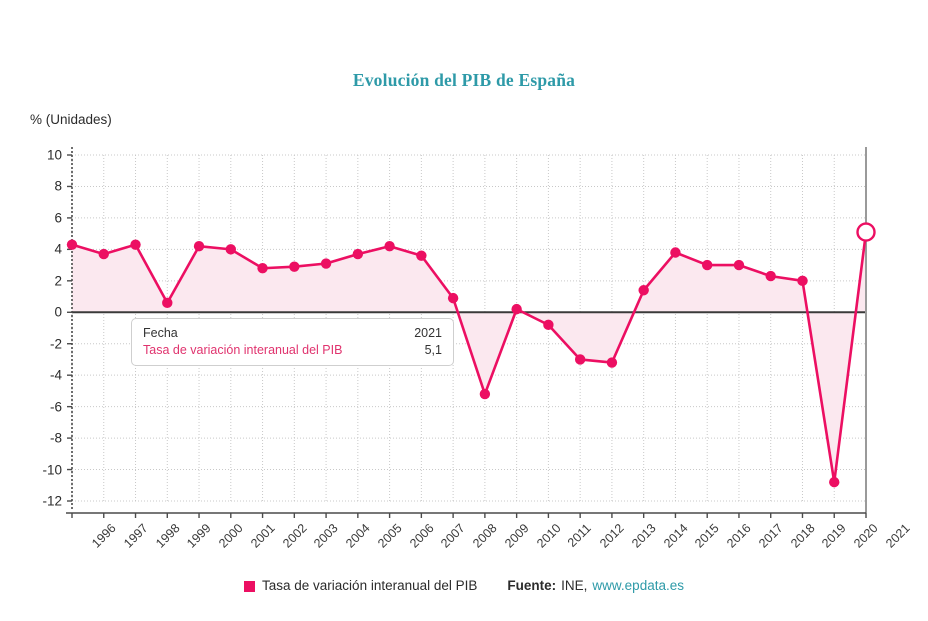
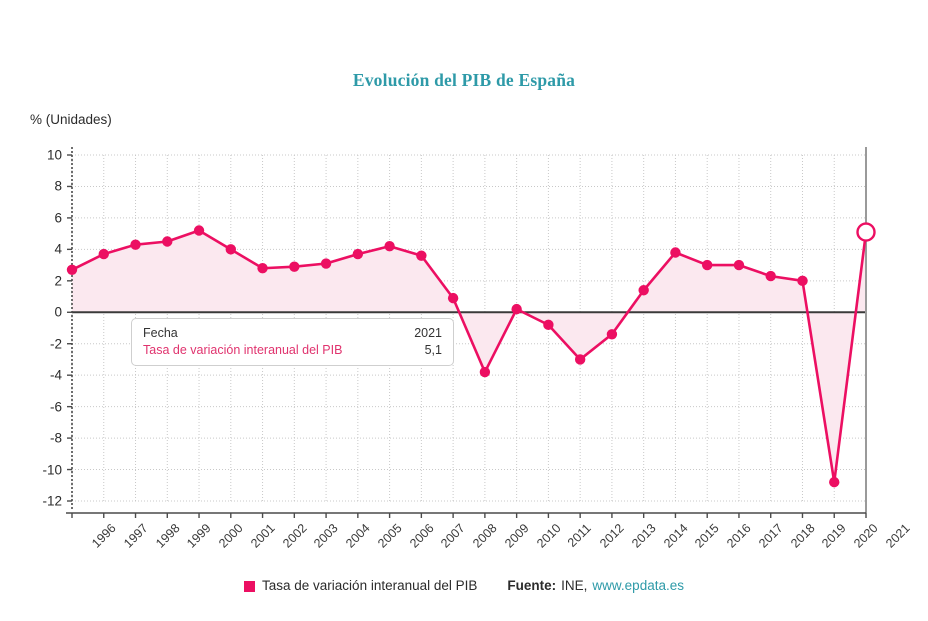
1996: 4.3 -> 2.7
1999: 0.6 -> 4.5
2000: 4.2 -> 5.2
2009: -5.2 -> -3.8
2013: -3.2 -> -1.4
